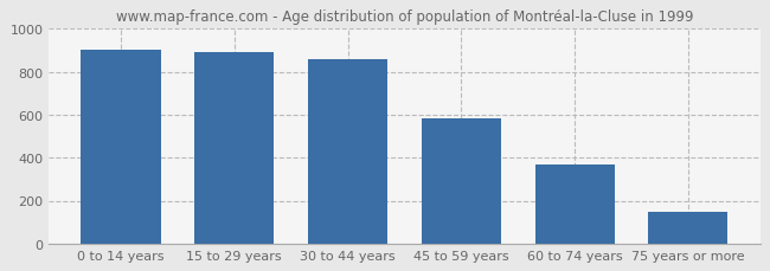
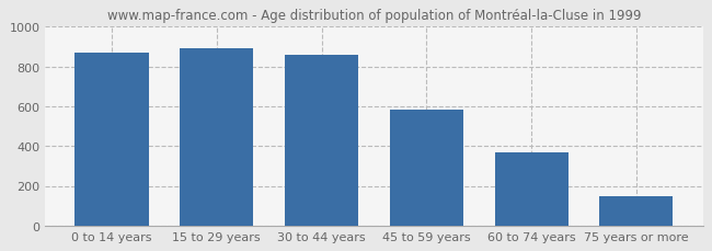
0 to 14 years: 900 -> 870
